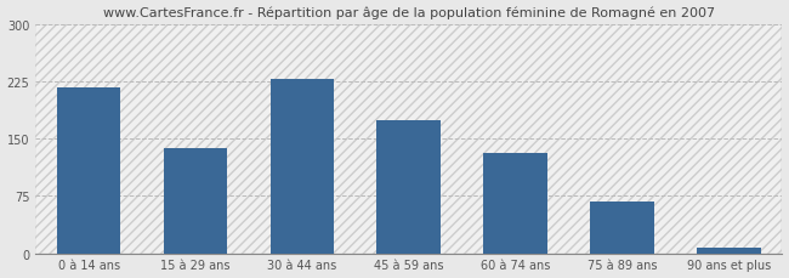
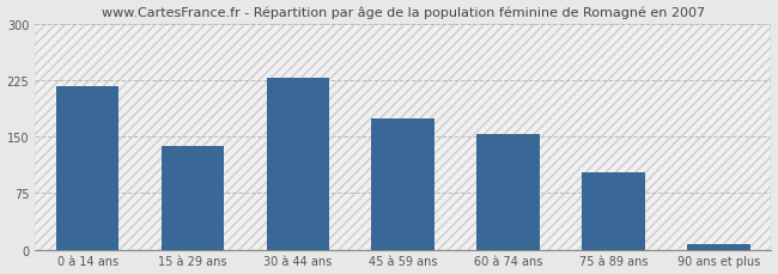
60 à 74 ans: 132 -> 154
75 à 89 ans: 68 -> 102
